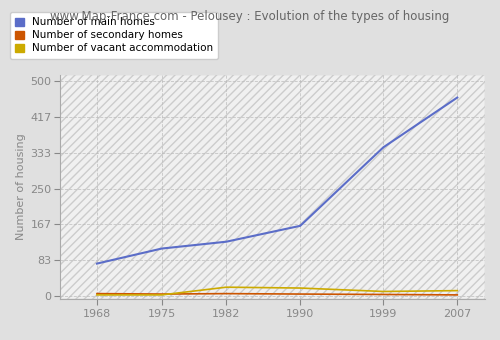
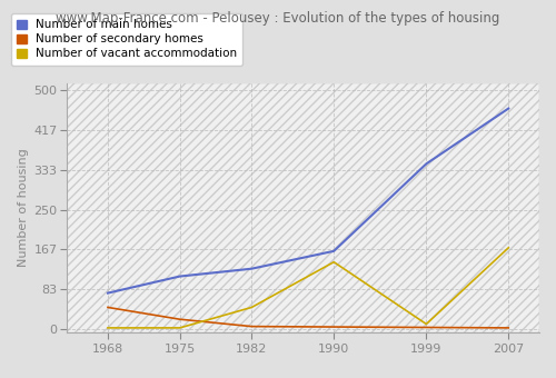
Number of secondary homes/1968: 5 -> 45
Number of secondary homes/1975: 4 -> 20
Number of vacant accommodation/1982: 20 -> 45
Number of vacant accommodation/1990: 18 -> 140
Number of vacant accommodation/2007: 12 -> 170
